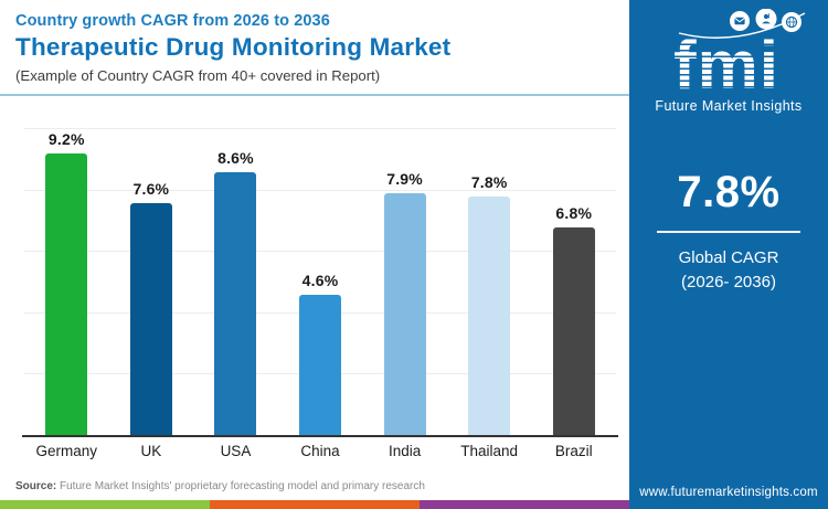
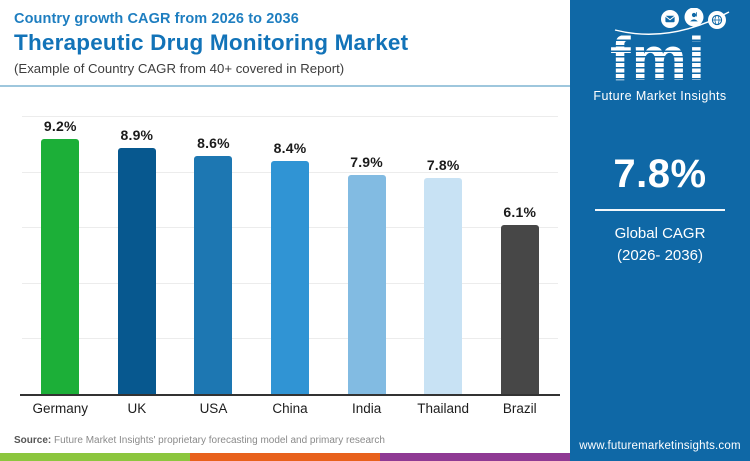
UK: 7.6% -> 8.9%
China: 4.6% -> 8.4%
Brazil: 6.8% -> 6.1%
